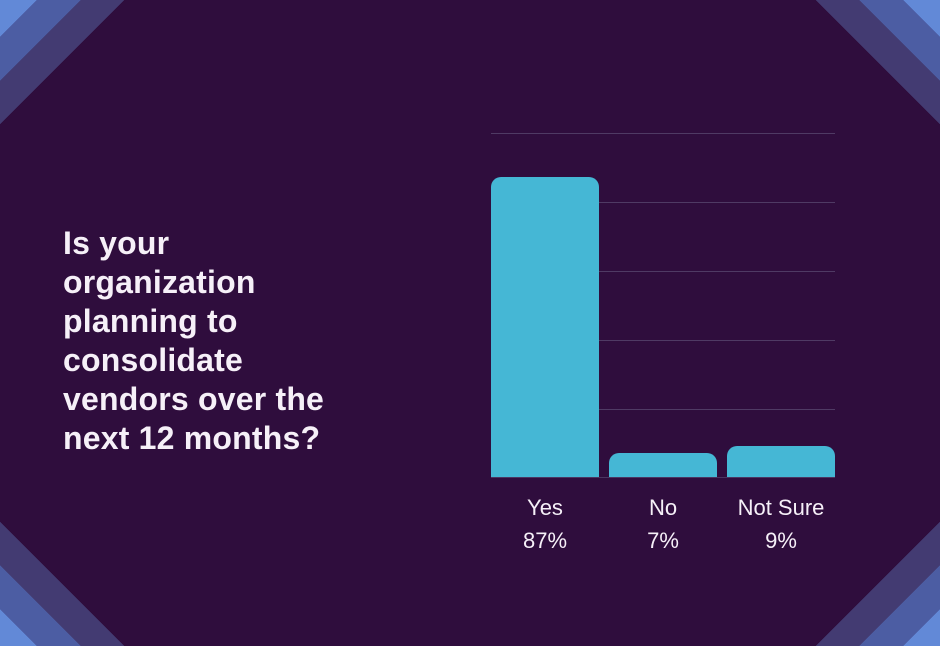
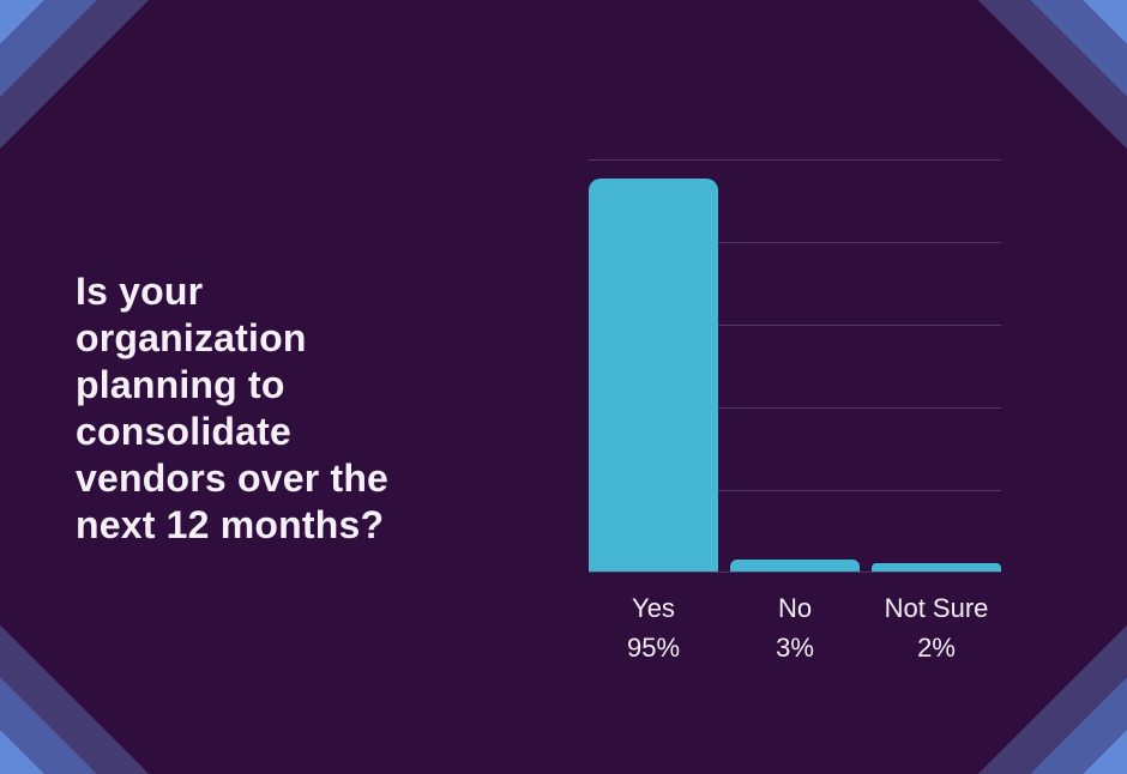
Yes: 87% -> 95%
No: 7% -> 3%
Not Sure: 9% -> 2%
